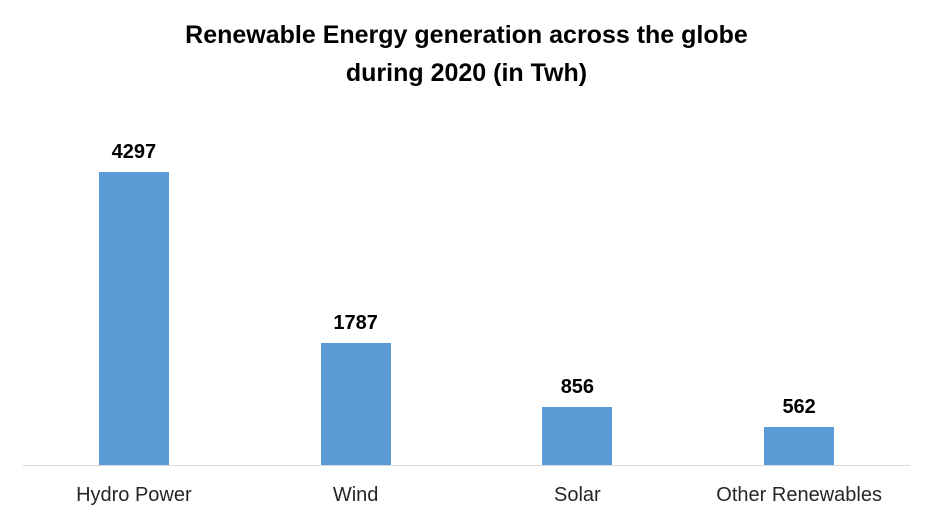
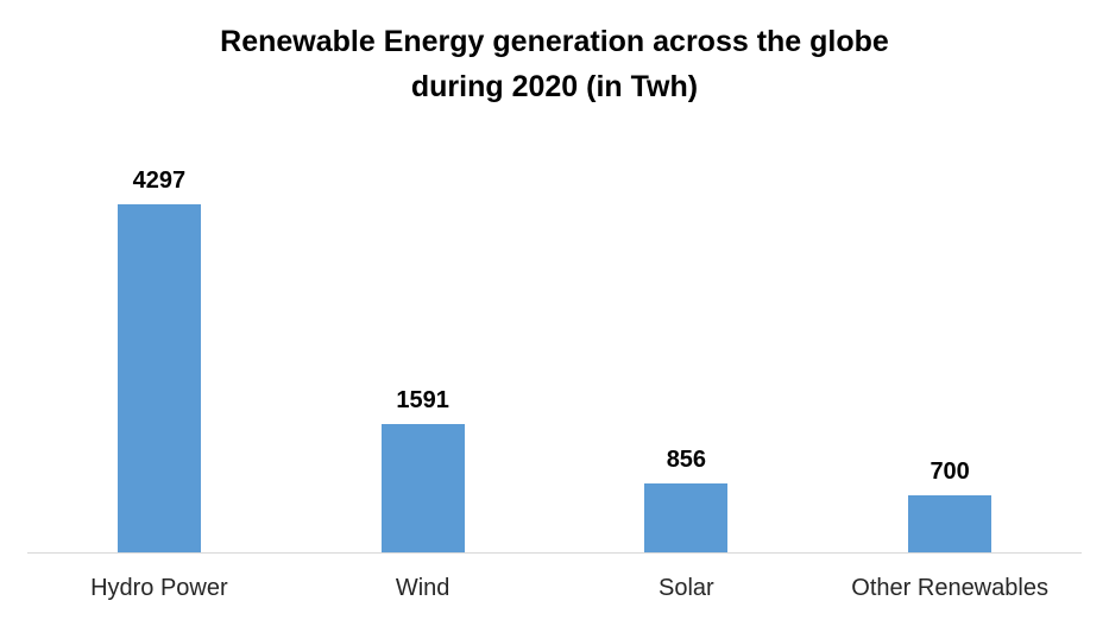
Wind: 1787 -> 1591
Other Renewables: 562 -> 700
